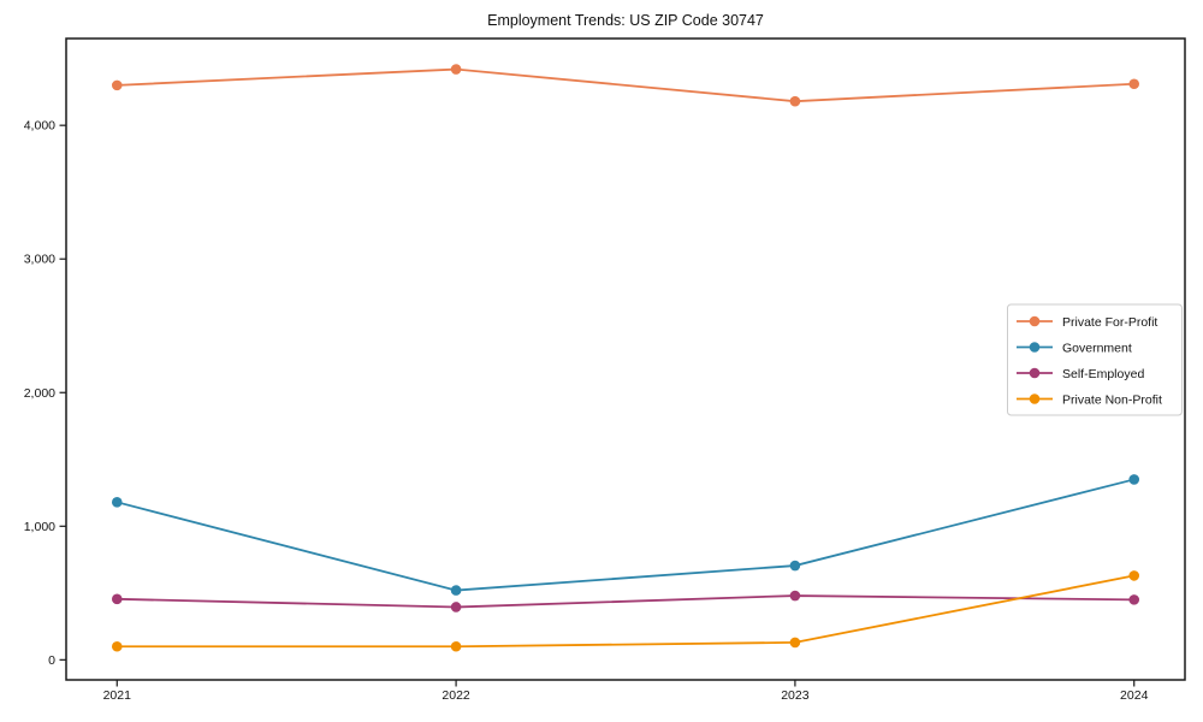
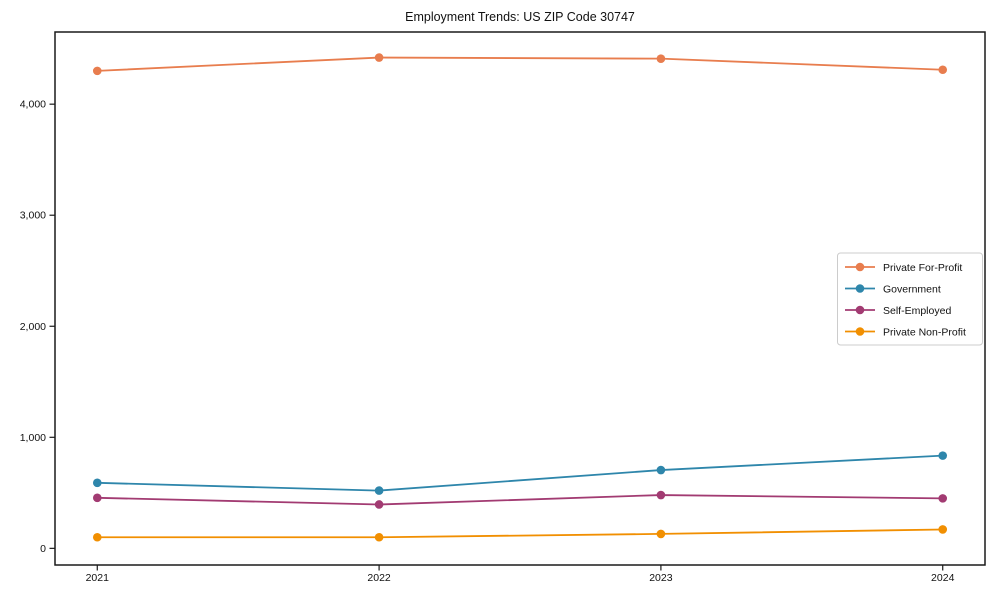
Government/2021: 1180 -> 590
Private For-Profit/2023: 4180 -> 4410
Government/2024: 1350 -> 840
Private Non-Profit/2024: 630 -> 170
